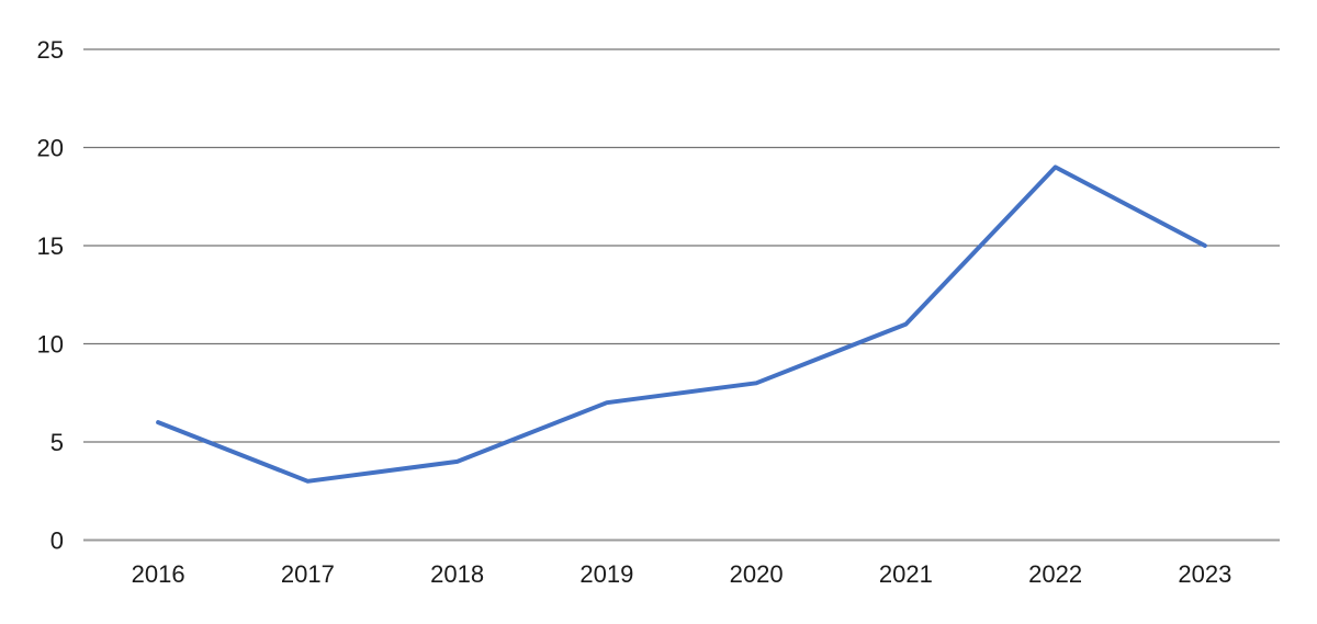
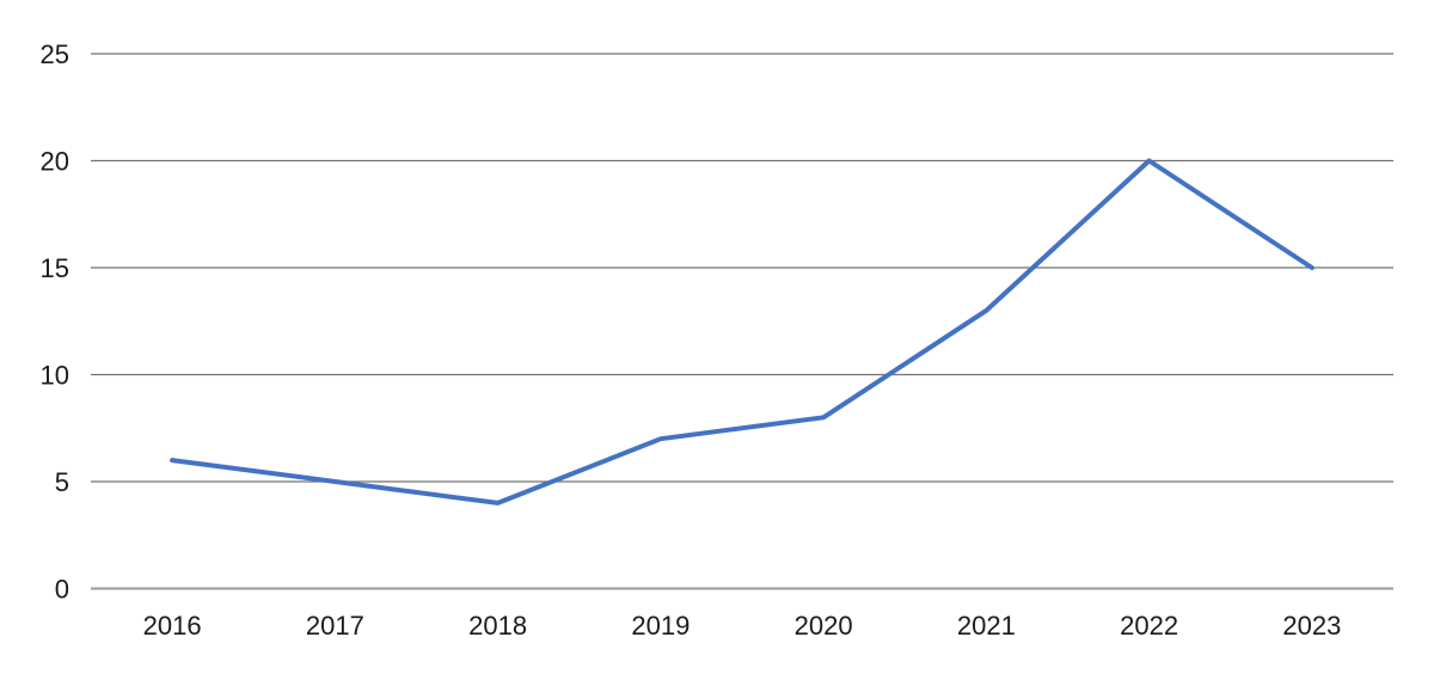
2017: 3 -> 5
2021: 11 -> 13
2022: 19 -> 20
